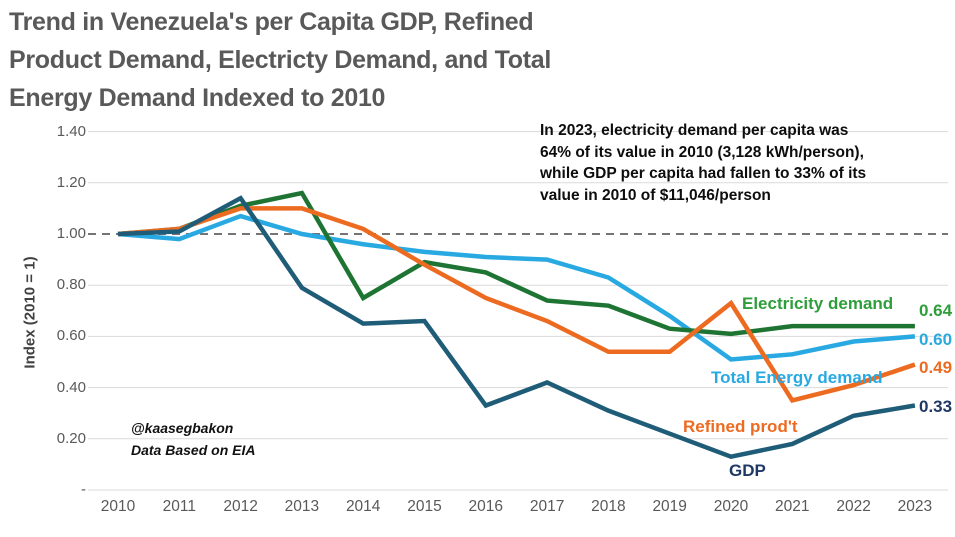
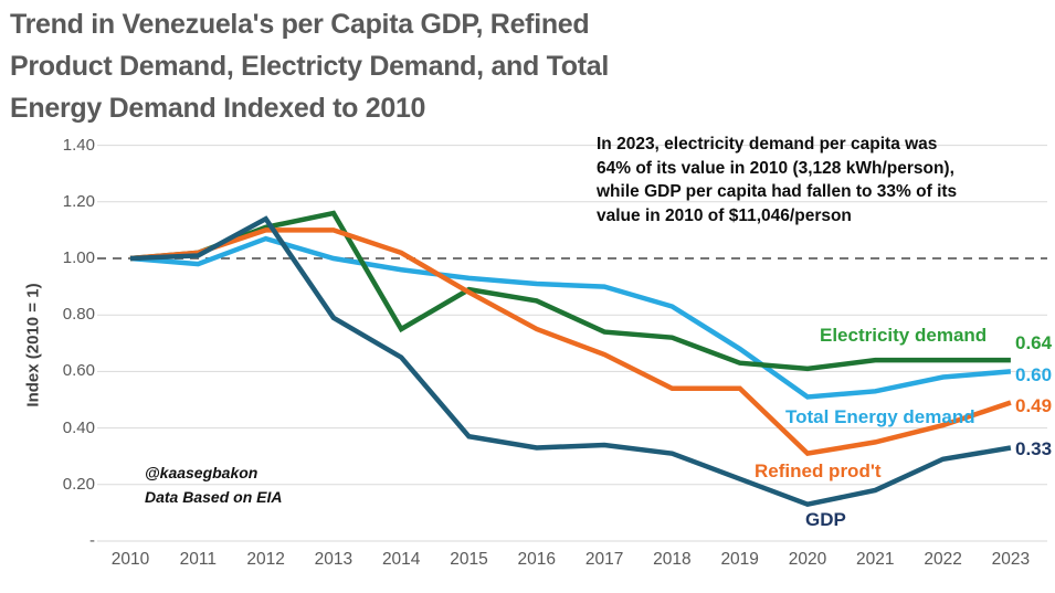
GDP/2015: 0.66 -> 0.37
GDP/2017: 0.42 -> 0.34
Refined prod't/2020: 0.73 -> 0.31
